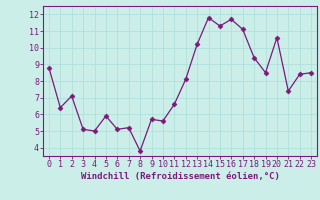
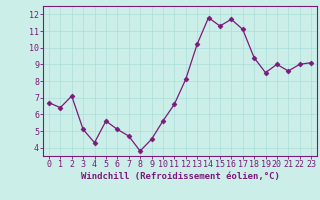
0: 8.8 -> 6.7
4: 5.0 -> 4.3
5: 5.9 -> 5.6
7: 5.2 -> 4.7
9: 5.7 -> 4.5
20: 10.6 -> 9.0
21: 7.4 -> 8.6
22: 8.4 -> 9.0
23: 8.5 -> 9.1
